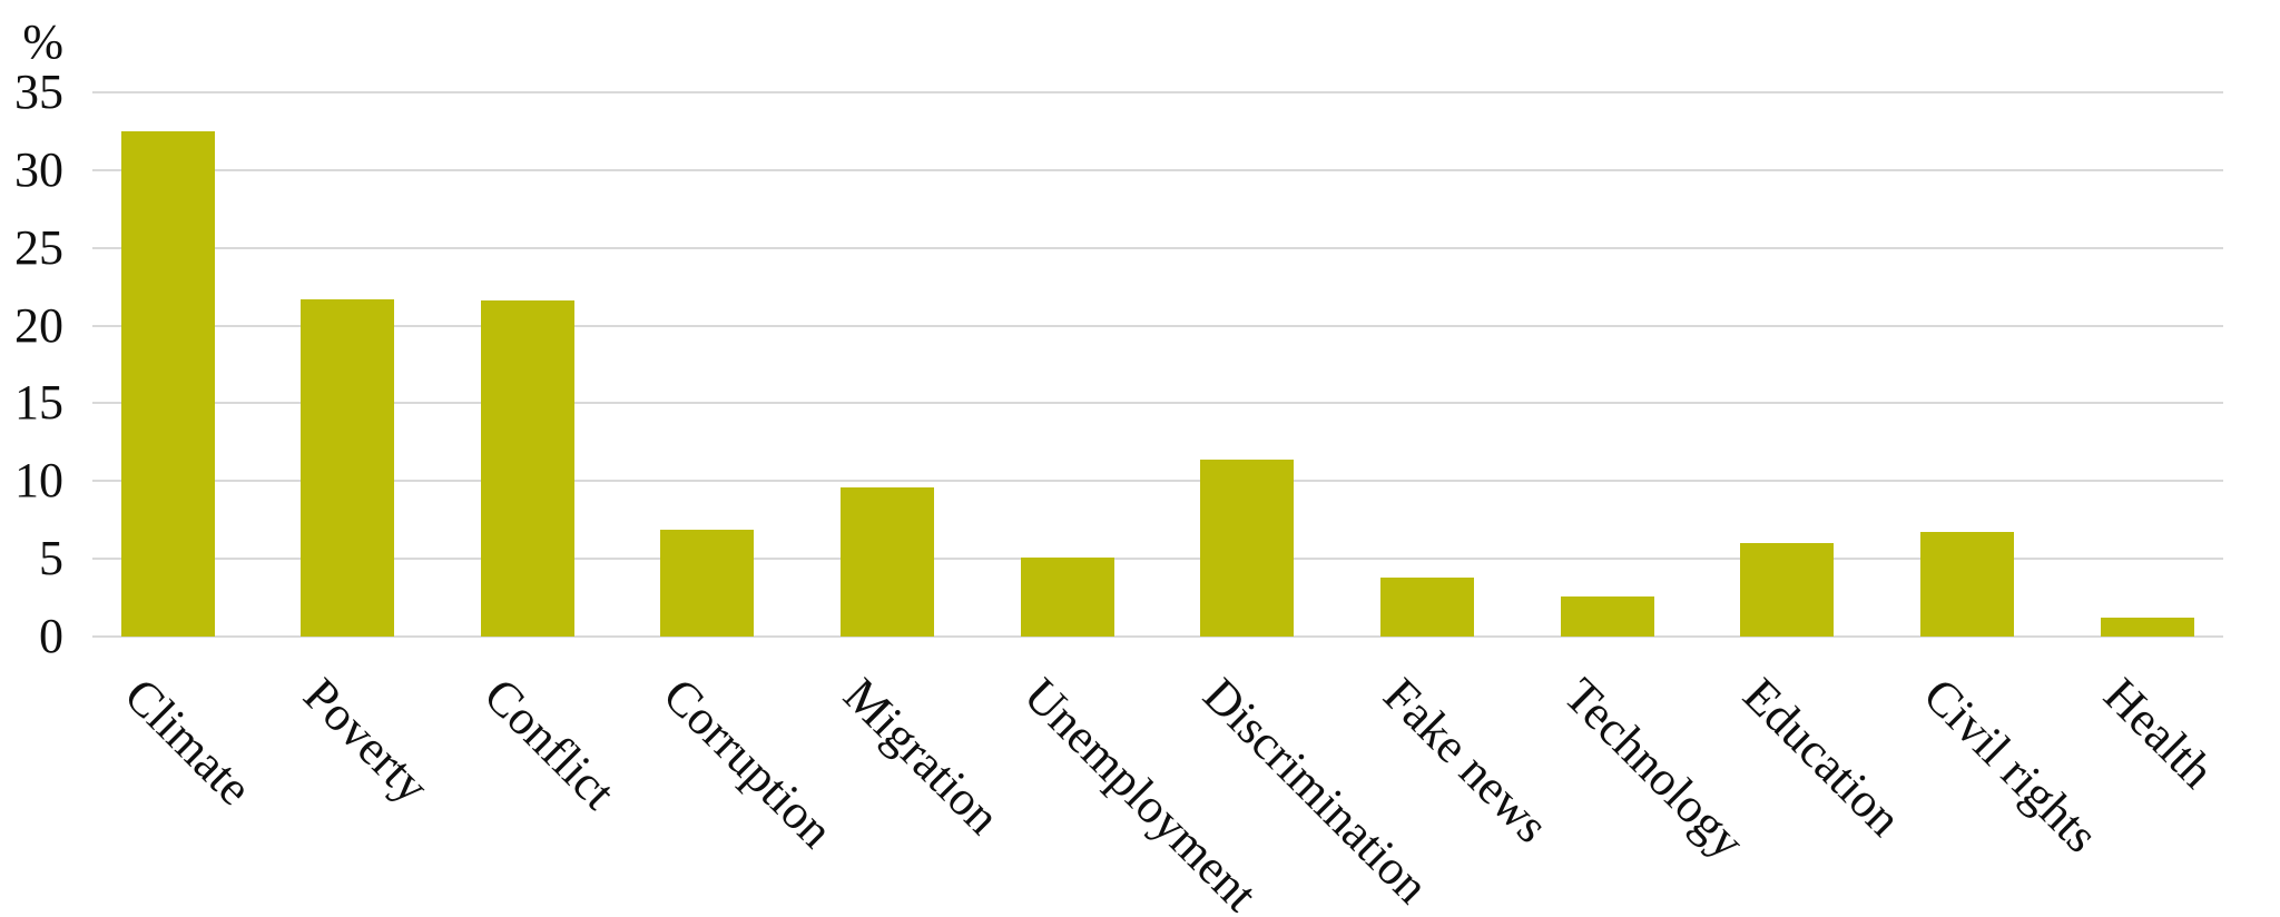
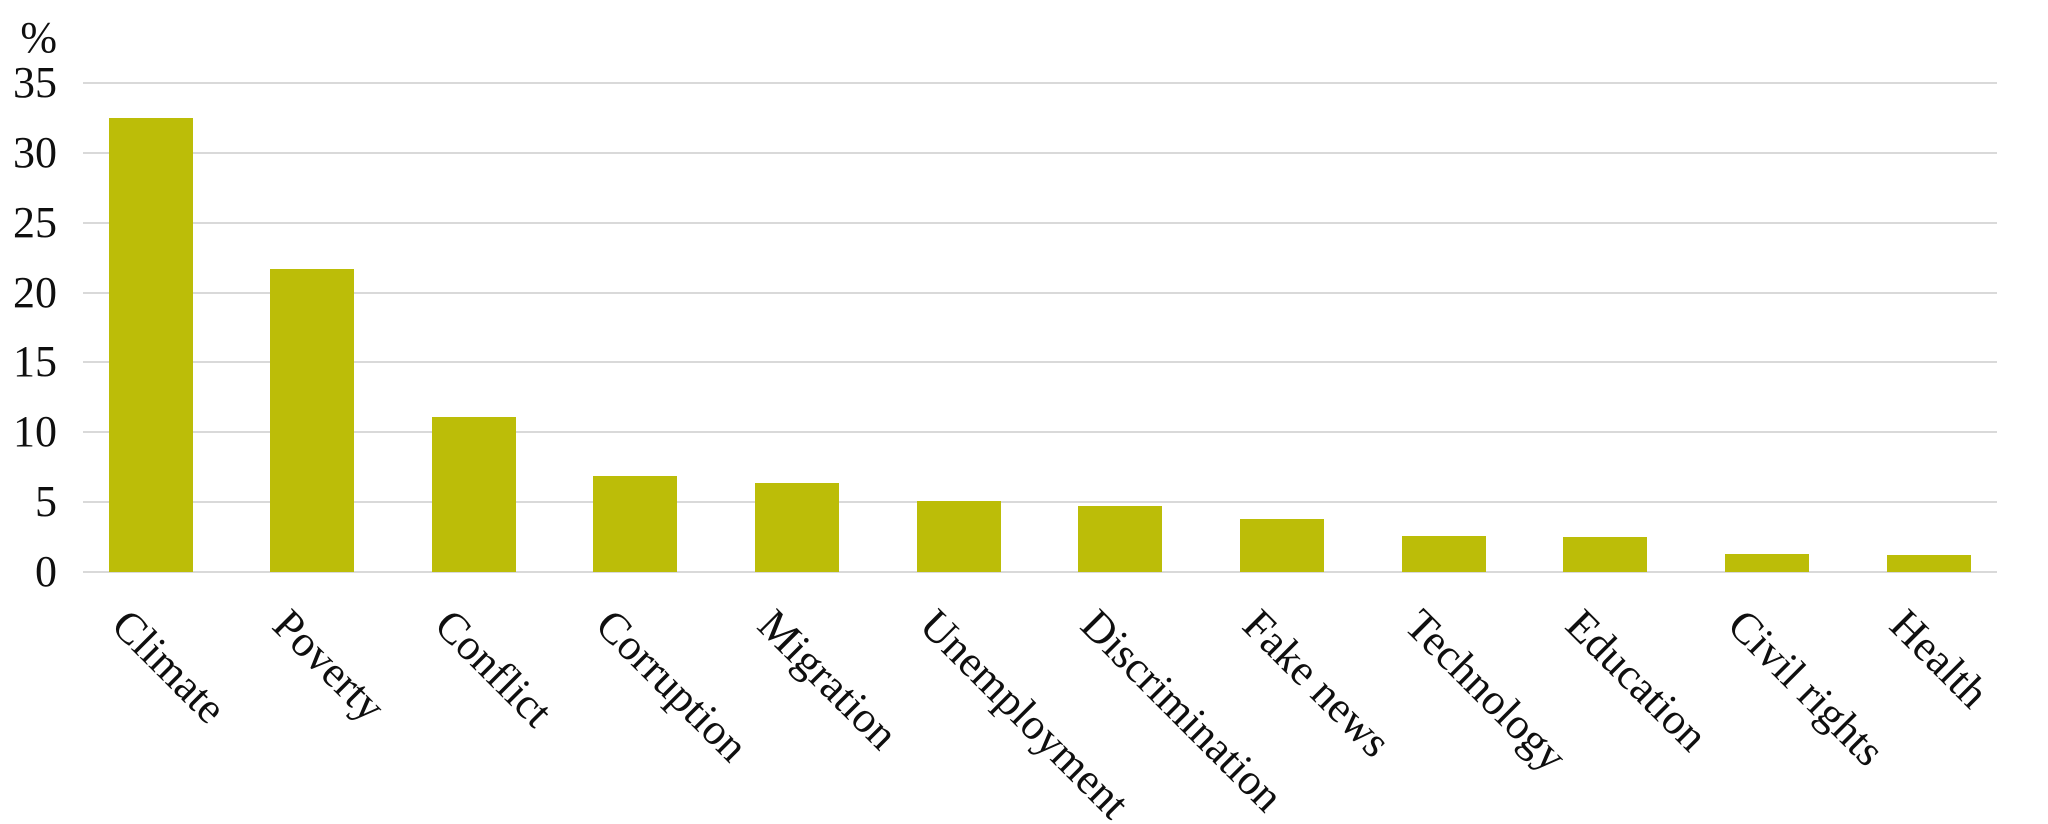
Conflict: 21.6 -> 11.1
Migration: 9.6 -> 6.4
Discrimination: 11.4 -> 4.7
Education: 6.0 -> 2.5
Civil rights: 6.7 -> 1.3
